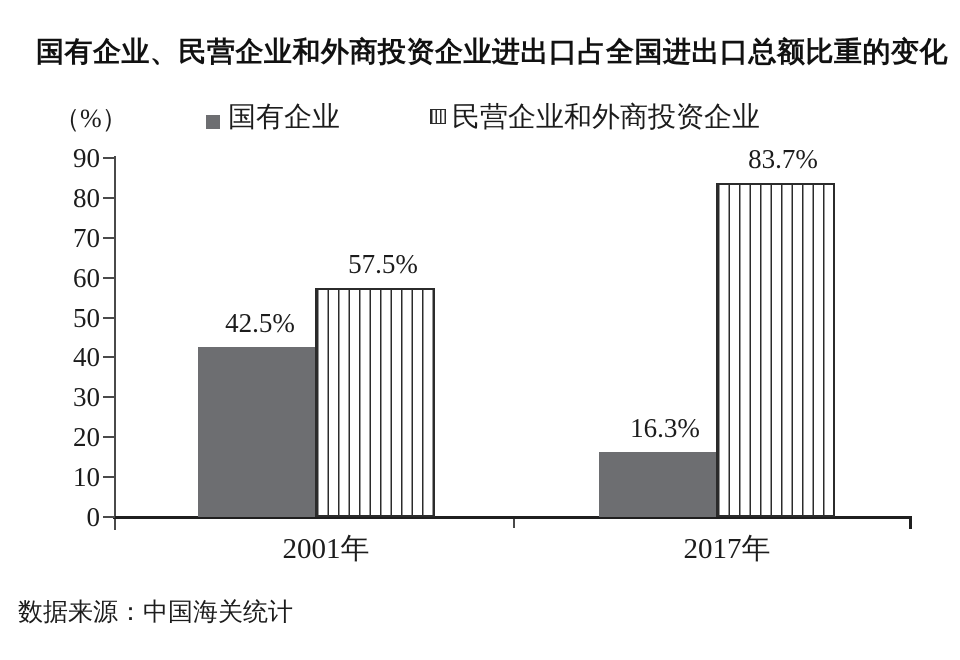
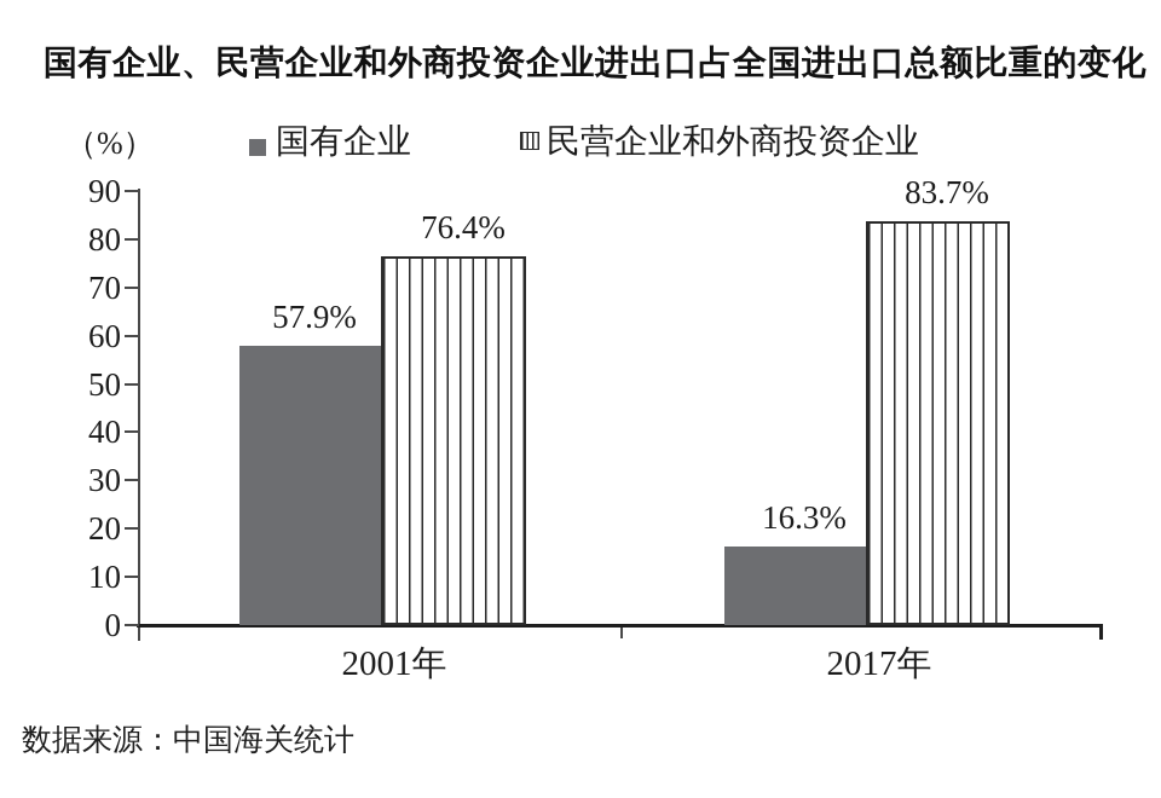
国有企业/2001年: 42.5% -> 57.9%
民营企业和外商投资企业/2001年: 57.5% -> 76.4%
